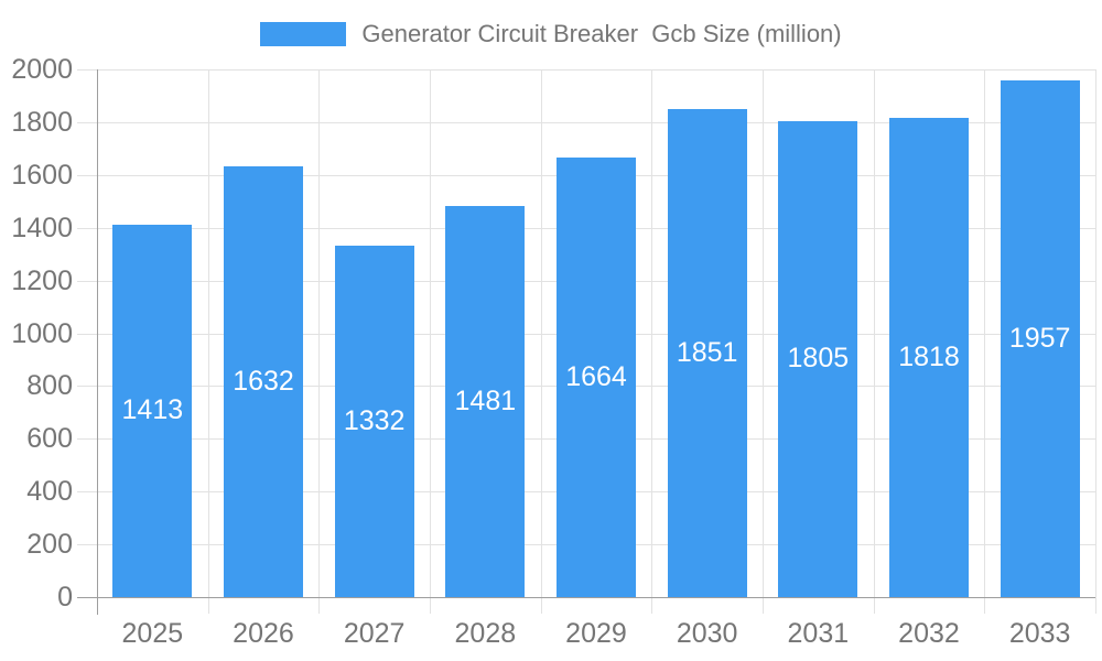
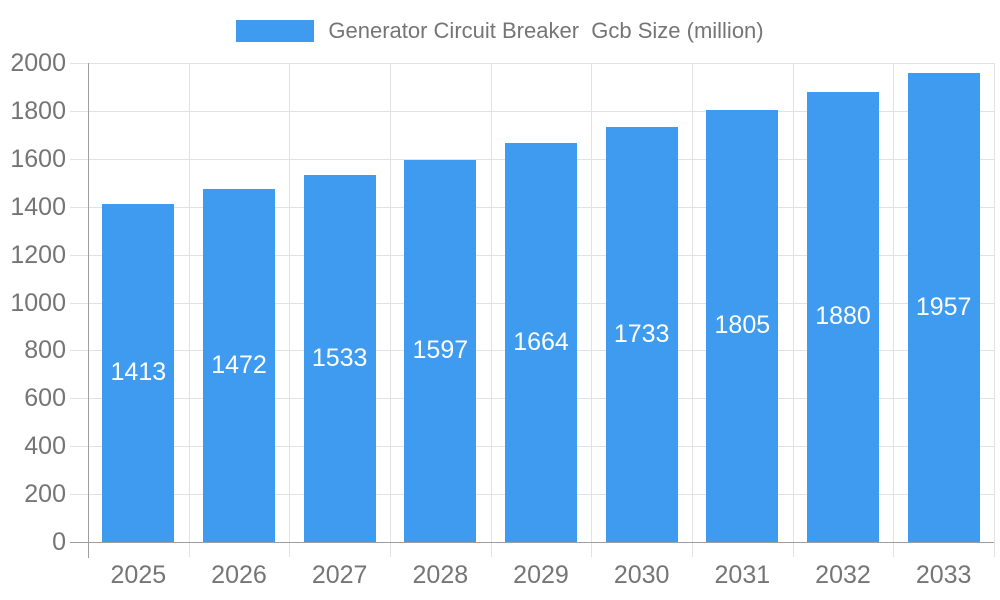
2026: 1632 -> 1472
2027: 1332 -> 1533
2028: 1481 -> 1597
2030: 1851 -> 1733
2032: 1818 -> 1880
